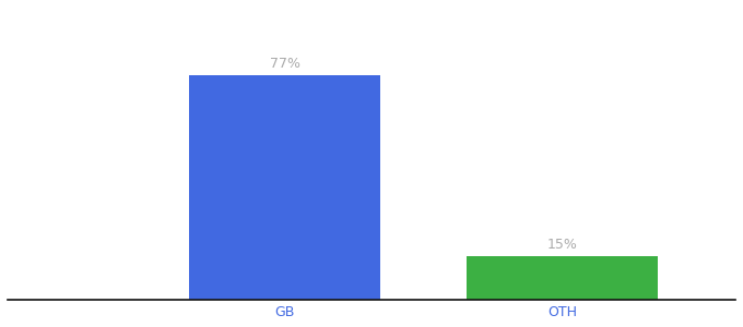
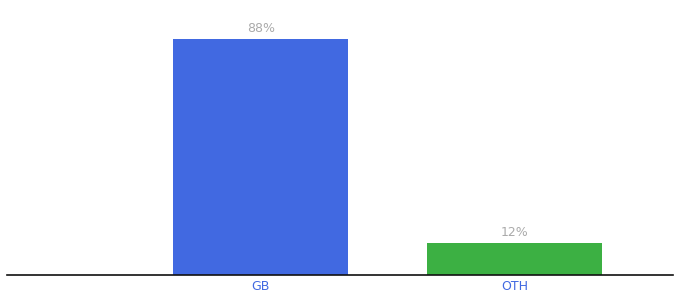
GB: 77% -> 88%
OTH: 15% -> 12%
